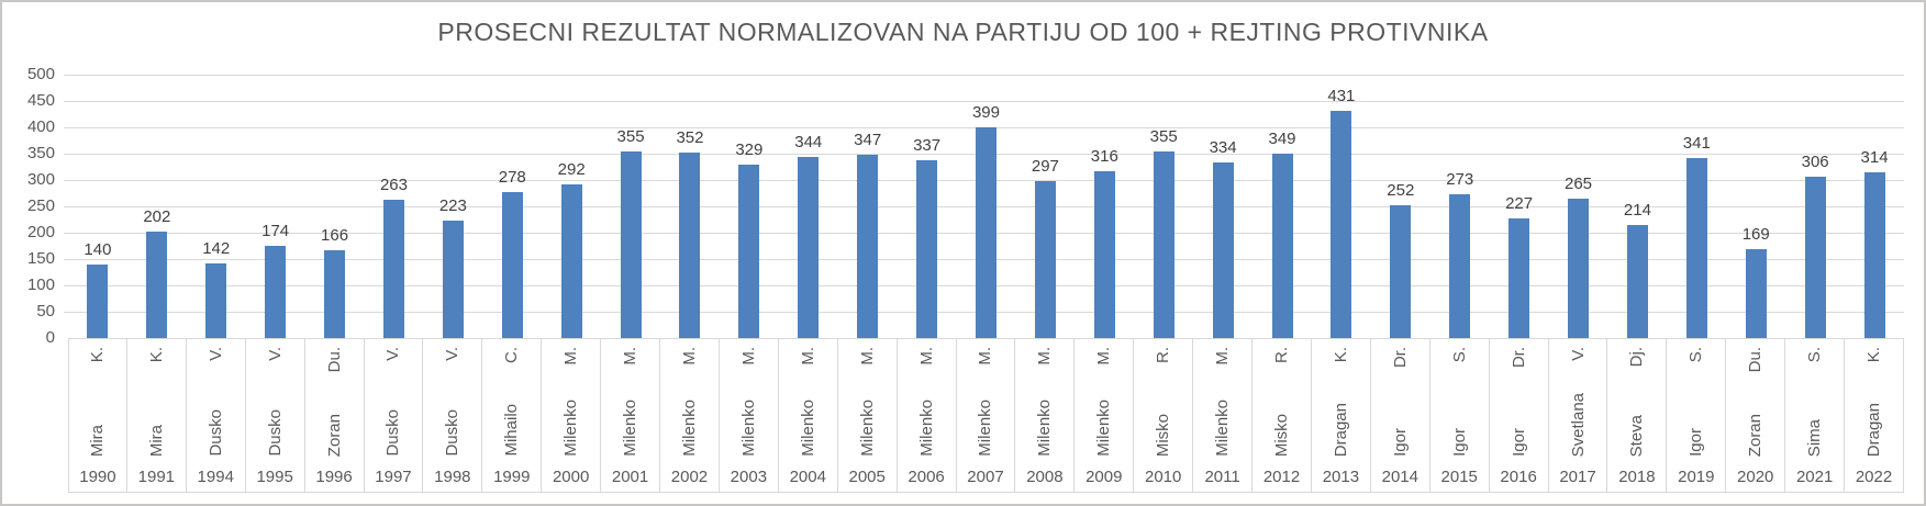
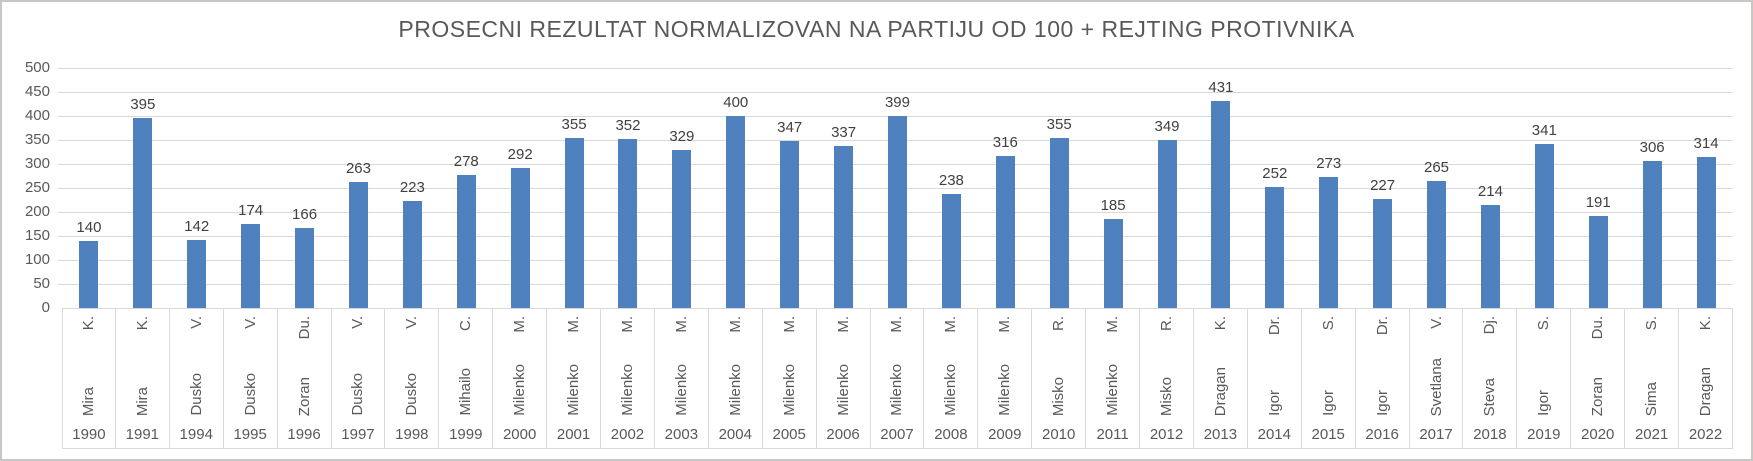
1991: 202 -> 395
2004: 344 -> 400
2008: 297 -> 238
2011: 334 -> 185
2020: 169 -> 191
